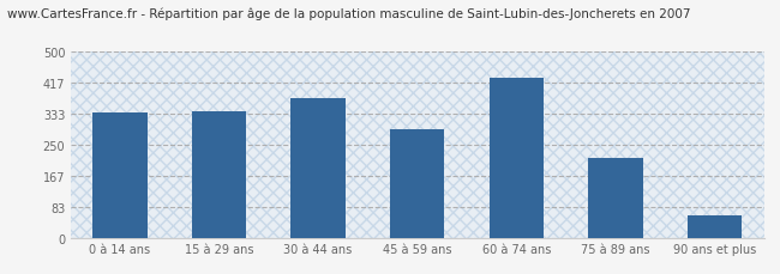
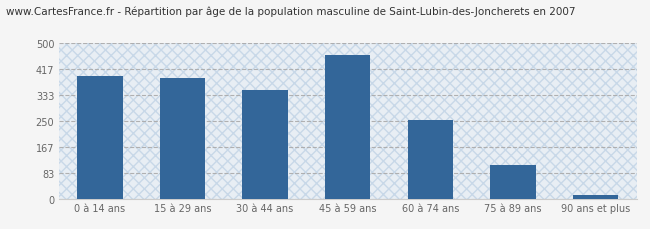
0 à 14 ans: 335 -> 393
15 à 29 ans: 340 -> 388
30 à 44 ans: 375 -> 349
45 à 59 ans: 290 -> 461
60 à 74 ans: 430 -> 254
75 à 89 ans: 215 -> 108
90 ans et plus: 60 -> 14
